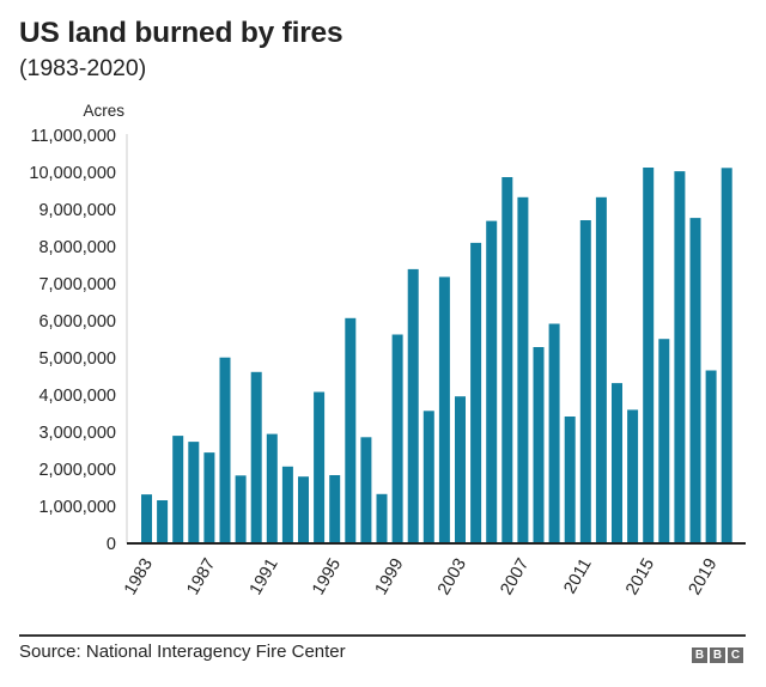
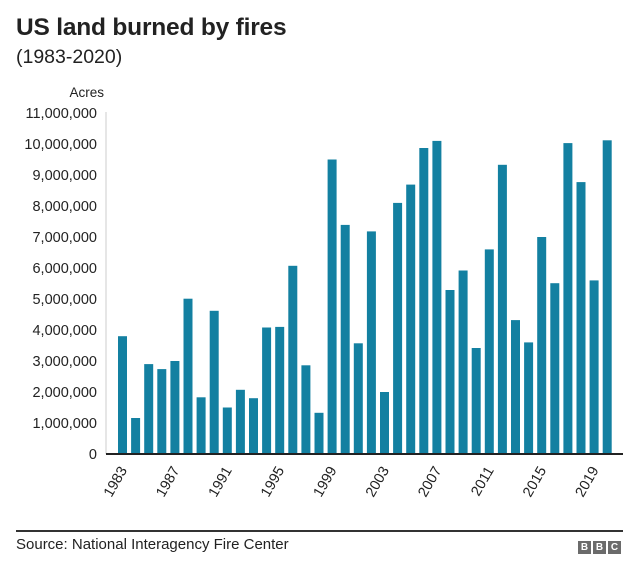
1983: 1300000 -> 3800000
1987: 2400000 -> 3000000
1991: 3000000 -> 1500000
1995: 1800000 -> 4100000
1999: 5600000 -> 9500000
2003: 4000000 -> 2000000
2007: 9300000 -> 10100000
2011: 8700000 -> 6600000
2015: 10100000 -> 7000000
2019: 4700000 -> 5600000
